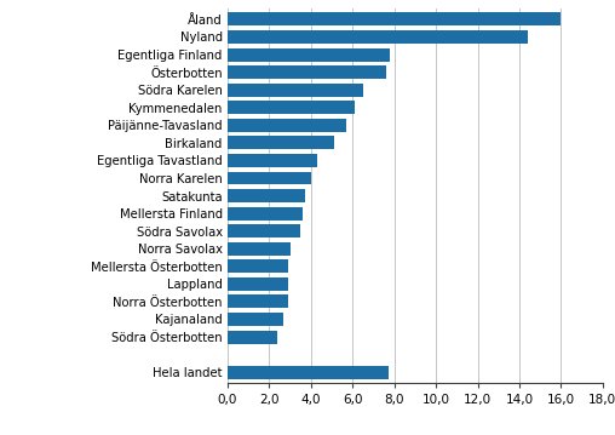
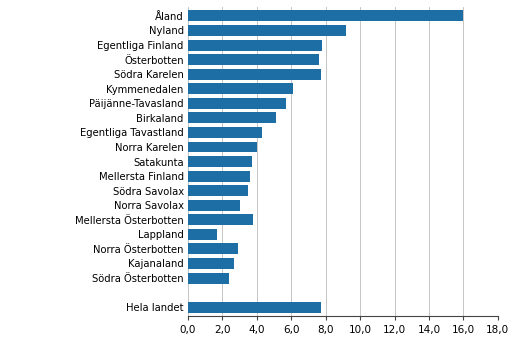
Nyland: 14,4 -> 9,2
Södra Karelen: 6,5 -> 7,7
Mellersta Österbotten: 2,9 -> 3,8
Lappland: 2,9 -> 1,7
